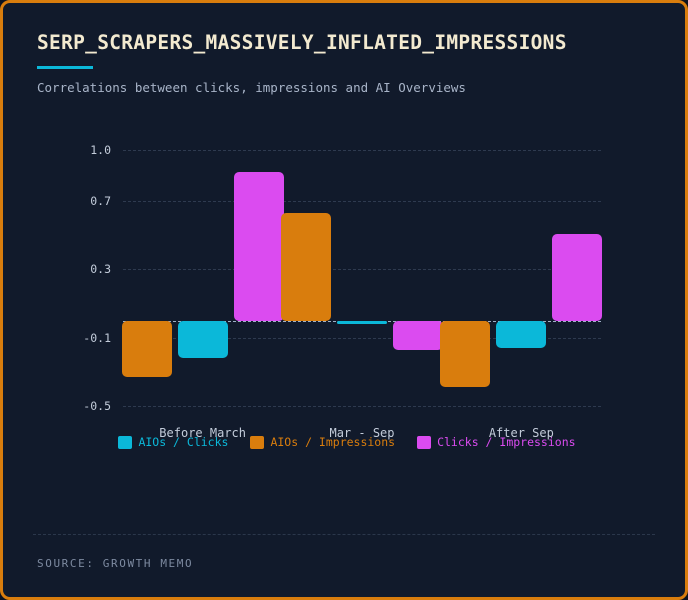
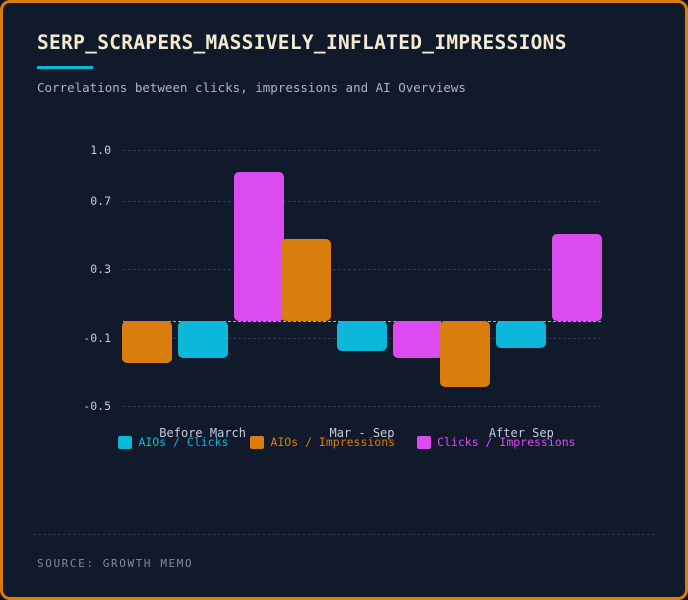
AIOs / Impressions/Before March: -0.33 -> -0.25
AIOs / Clicks/Mar - Sep: -0.02 -> -0.18
AIOs / Impressions/Mar - Sep: 0.63 -> 0.48
Clicks / Impressions/Mar - Sep: -0.17 -> -0.22
